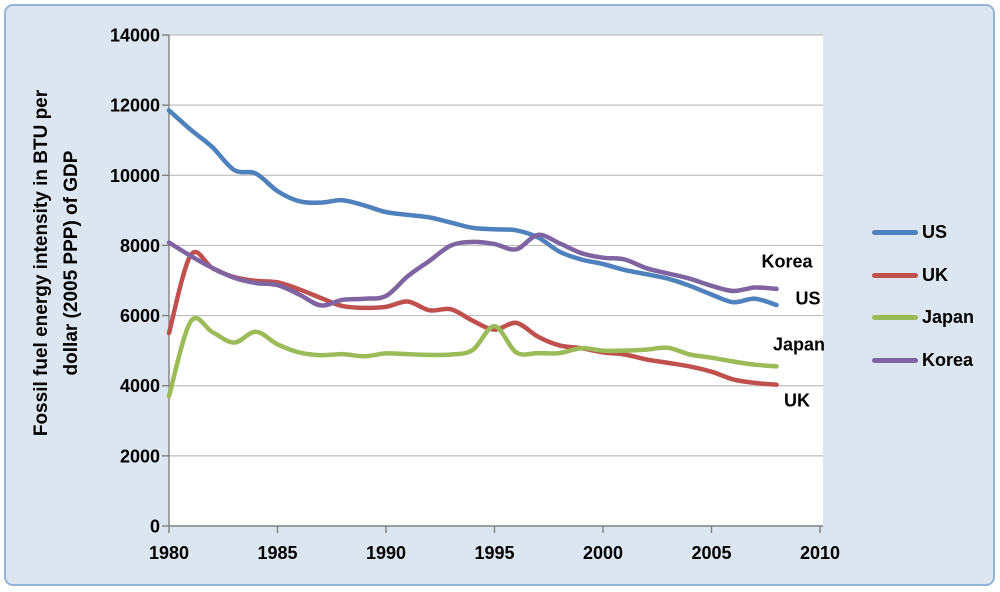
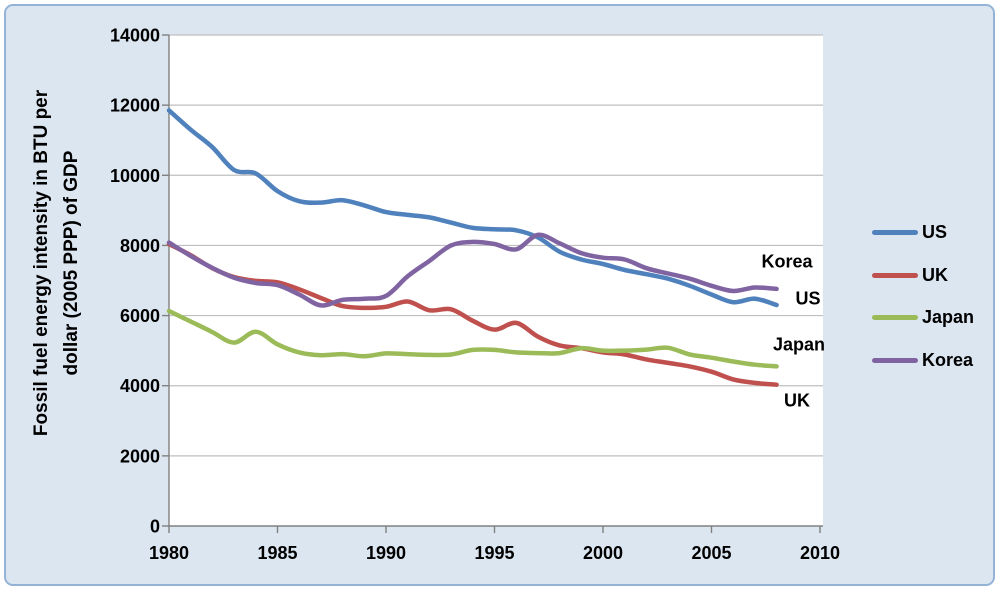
UK/1980: 5500 -> 8000
Japan/1980: 3700 -> 6100
Japan/1995: 5700 -> 5000
